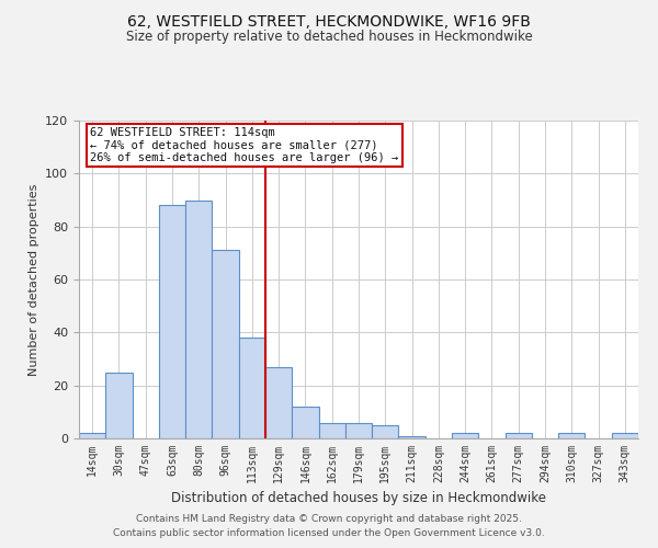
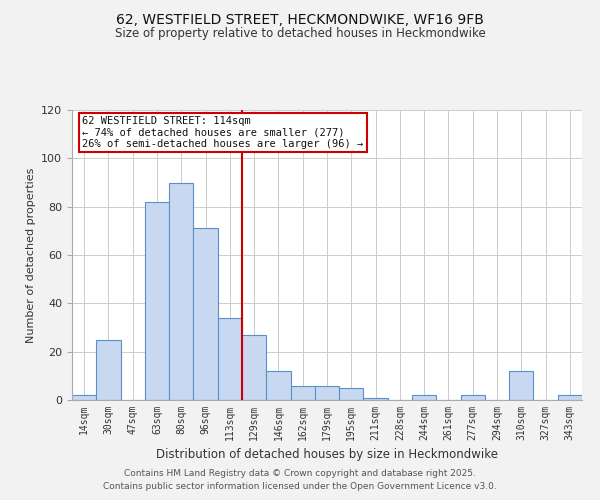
63sqm: 88 -> 82
113sqm: 38 -> 34
310sqm: 2 -> 12
